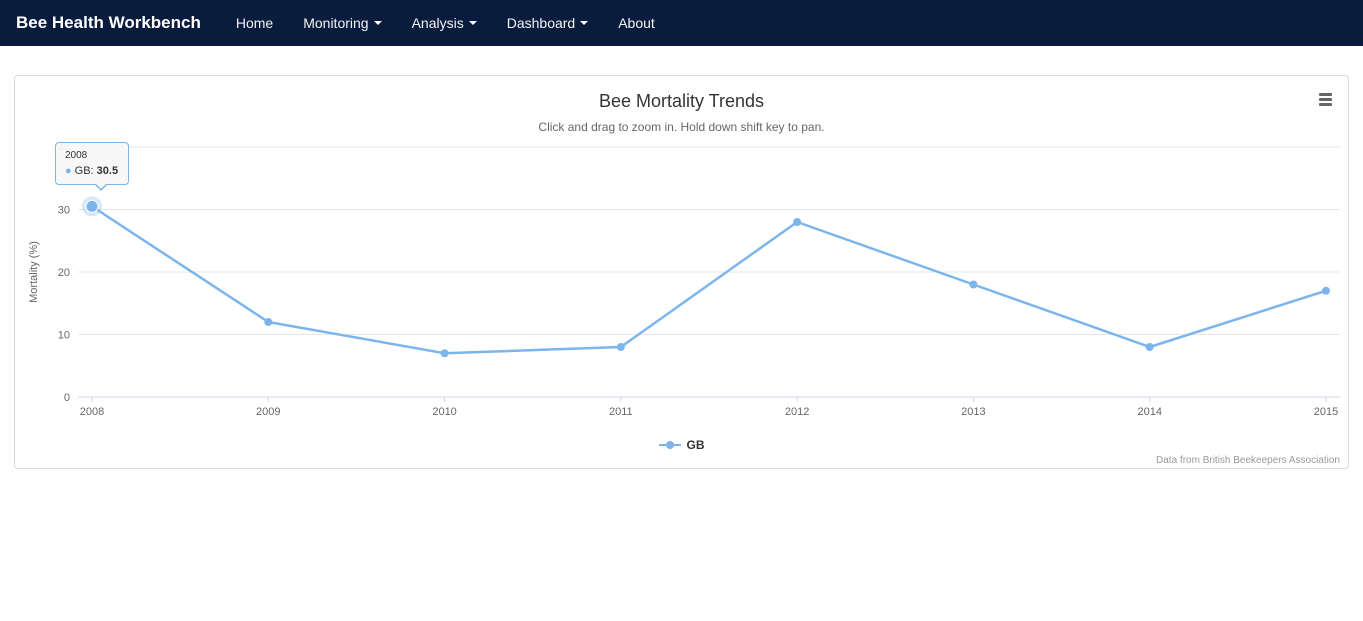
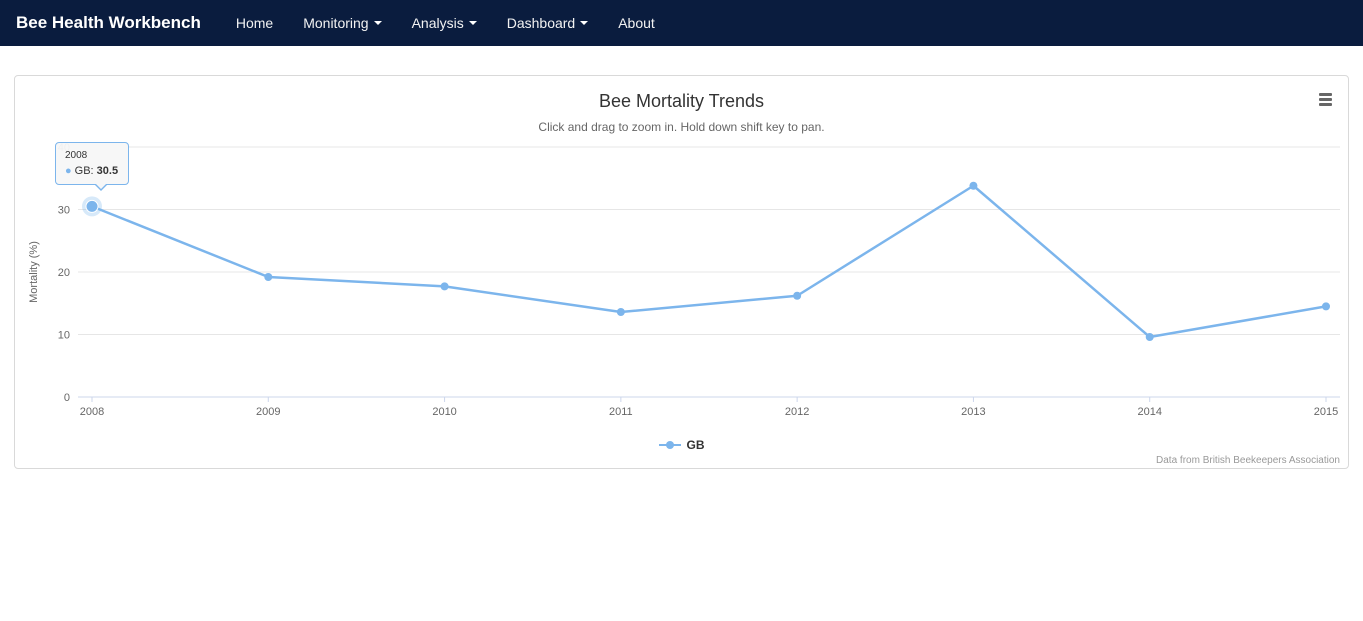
2009: 12 -> 19
2010: 7 -> 18
2011: 8 -> 14
2012: 28 -> 16
2013: 18 -> 34
2014: 8 -> 10
2015: 17 -> 14
